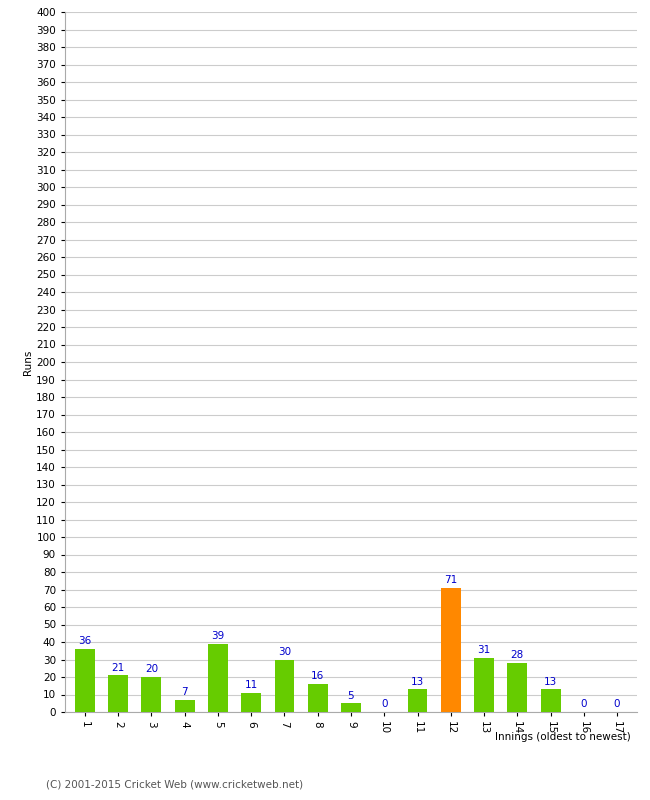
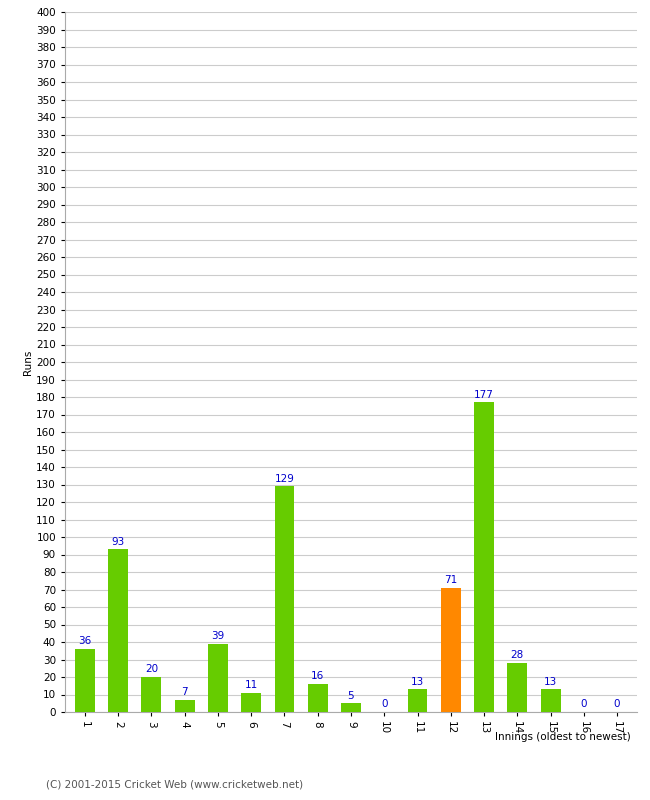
2: 21 -> 93
7: 30 -> 129
13: 31 -> 177
